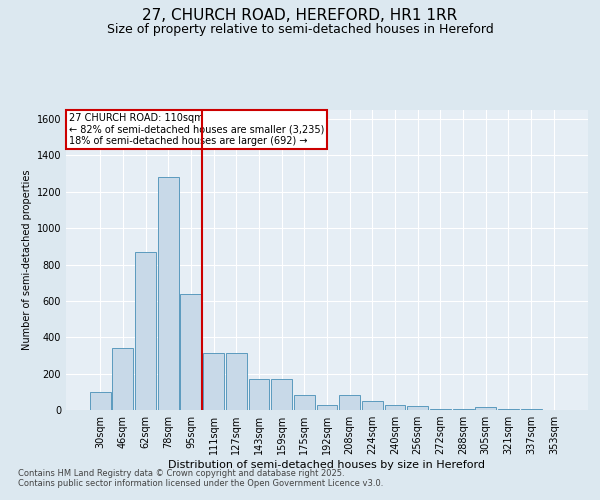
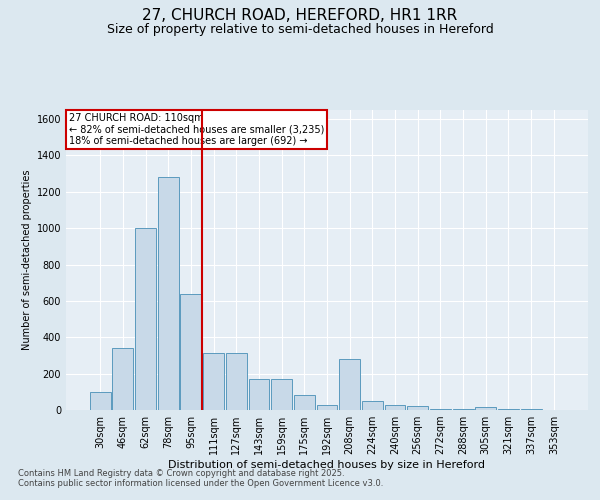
62sqm: 870 -> 1000
208sqm: 80 -> 280
